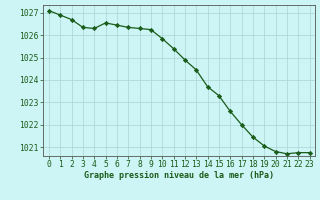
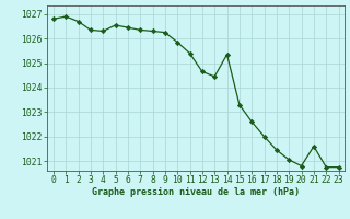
0: 1027.10 -> 1026.80
12: 1024.90 -> 1024.65
14: 1023.70 -> 1025.35
21: 1020.70 -> 1021.60
